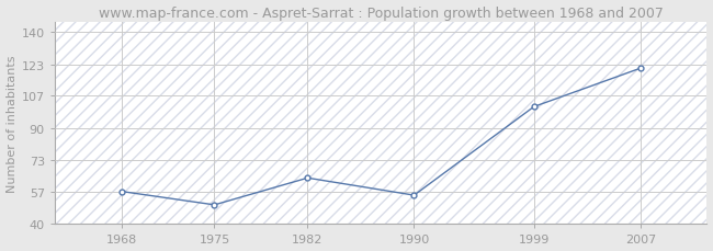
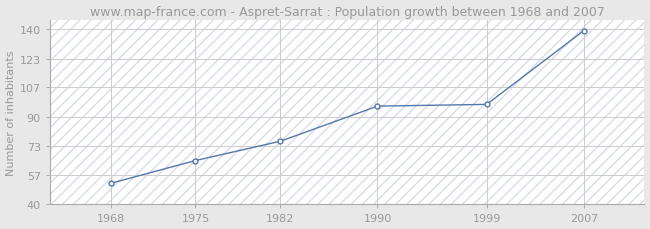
1968: 57 -> 52
1975: 50 -> 65
1982: 64 -> 76
1990: 55 -> 96
1999: 101 -> 97
2007: 121 -> 139
